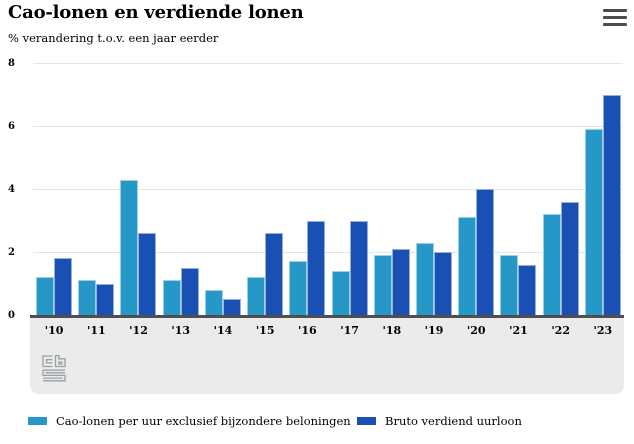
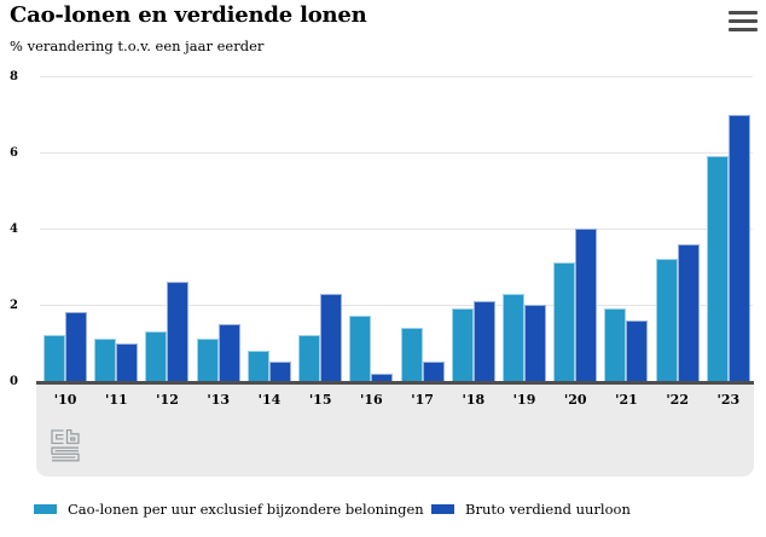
Cao-lonen per uur exclusief bijzondere beloningen/'12: 4.3 -> 1.3
Bruto verdiend uurloon/'15: 2.6 -> 2.3
Bruto verdiend uurloon/'16: 3.0 -> 0.2
Bruto verdiend uurloon/'17: 3.0 -> 0.5
